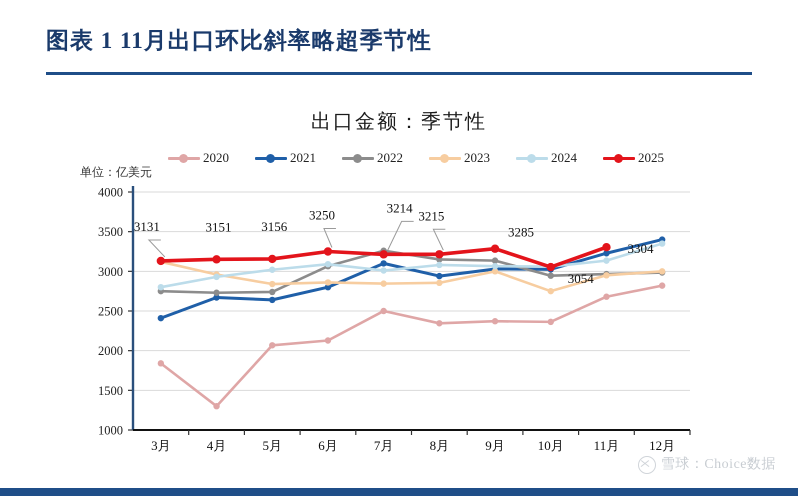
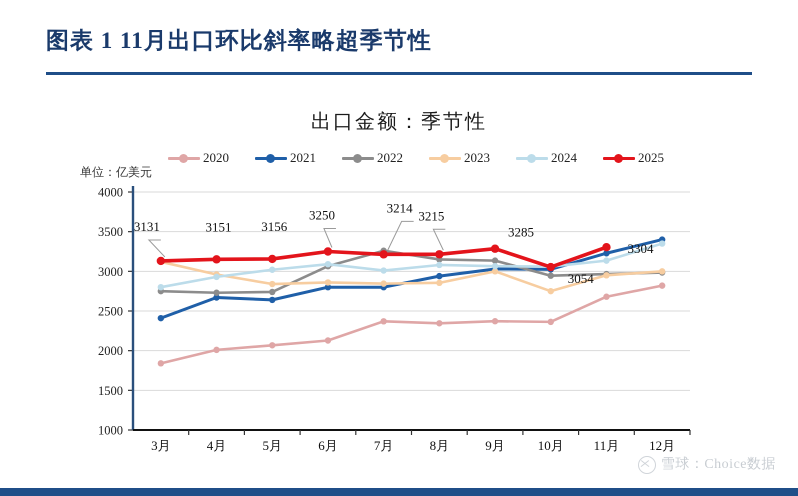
2020/4月: 1300 -> 2000
2020/7月: 2500 -> 2400
2021/7月: 3100 -> 2800
